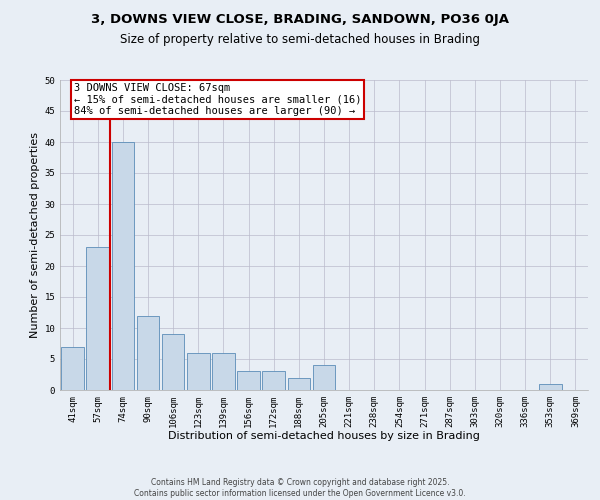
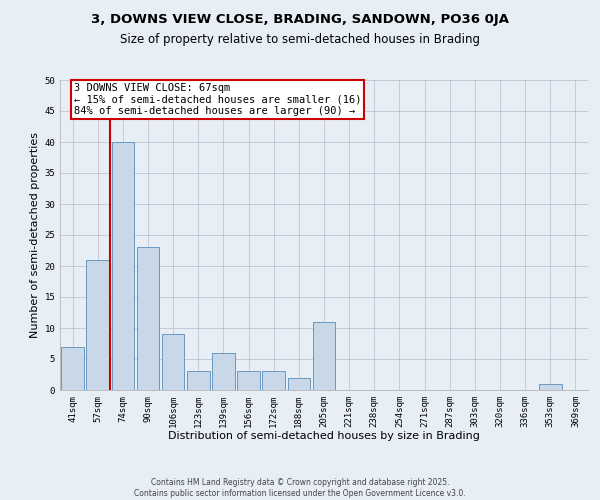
57sqm: 23 -> 21
90sqm: 12 -> 23
123sqm: 6 -> 3
205sqm: 4 -> 11
